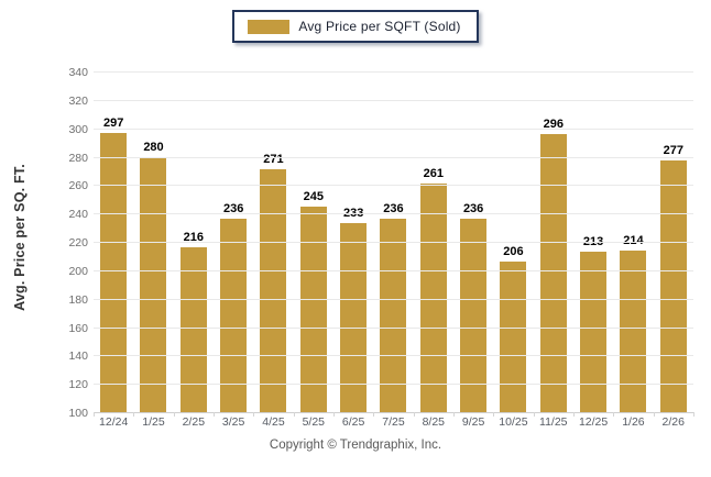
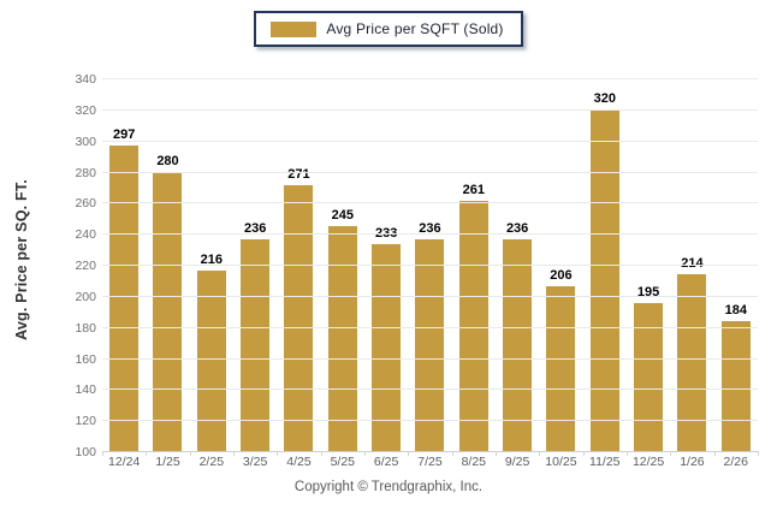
11/25: 296 -> 320
12/25: 213 -> 195
2/26: 277 -> 184
